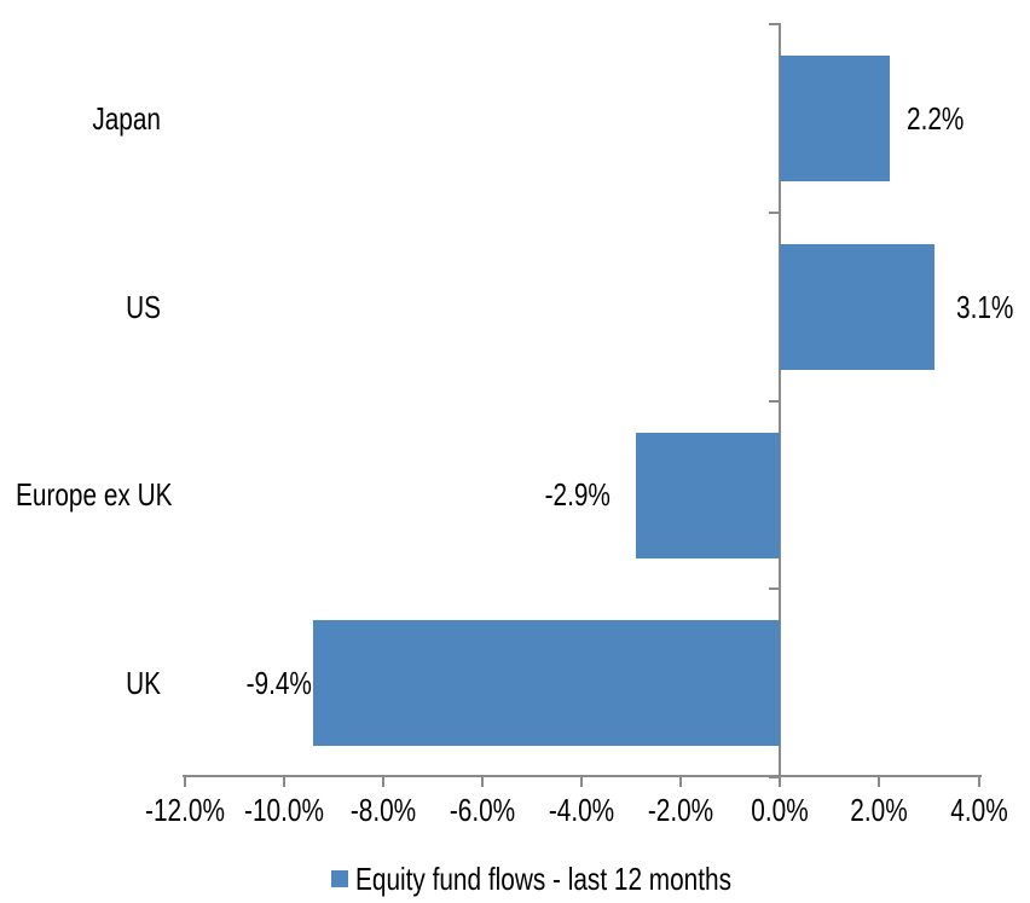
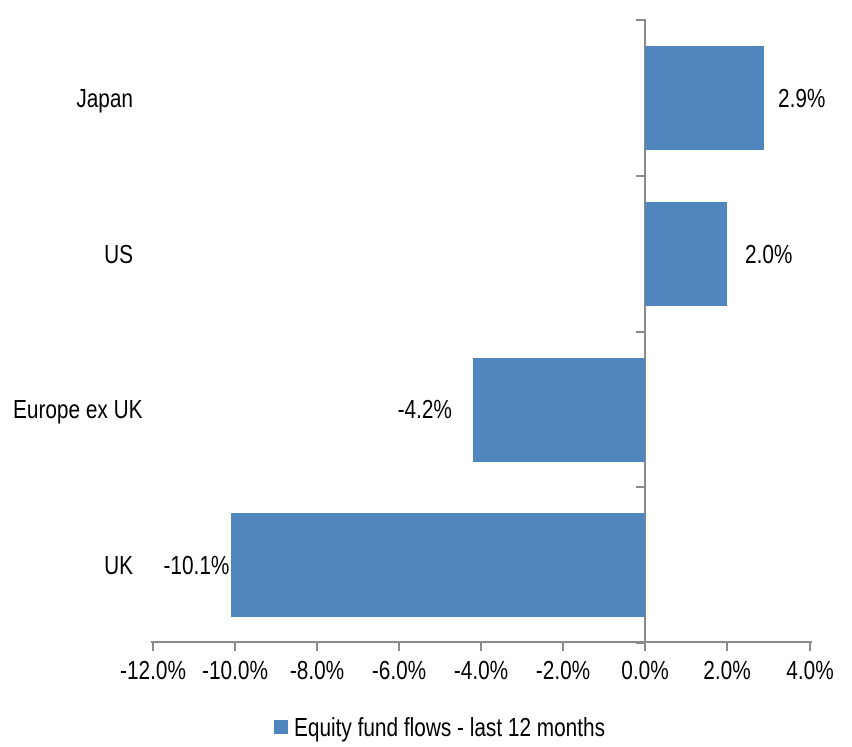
Japan: 2.2% -> 2.9%
US: 3.1% -> 2.0%
Europe ex UK: -2.9% -> -4.2%
UK: -9.4% -> -10.1%
